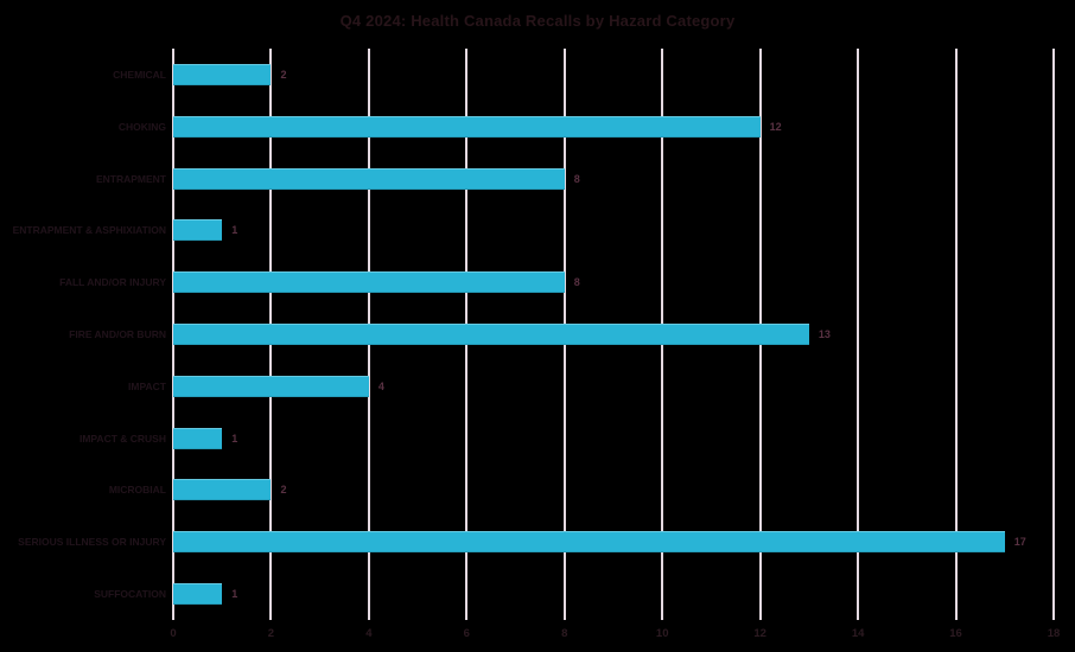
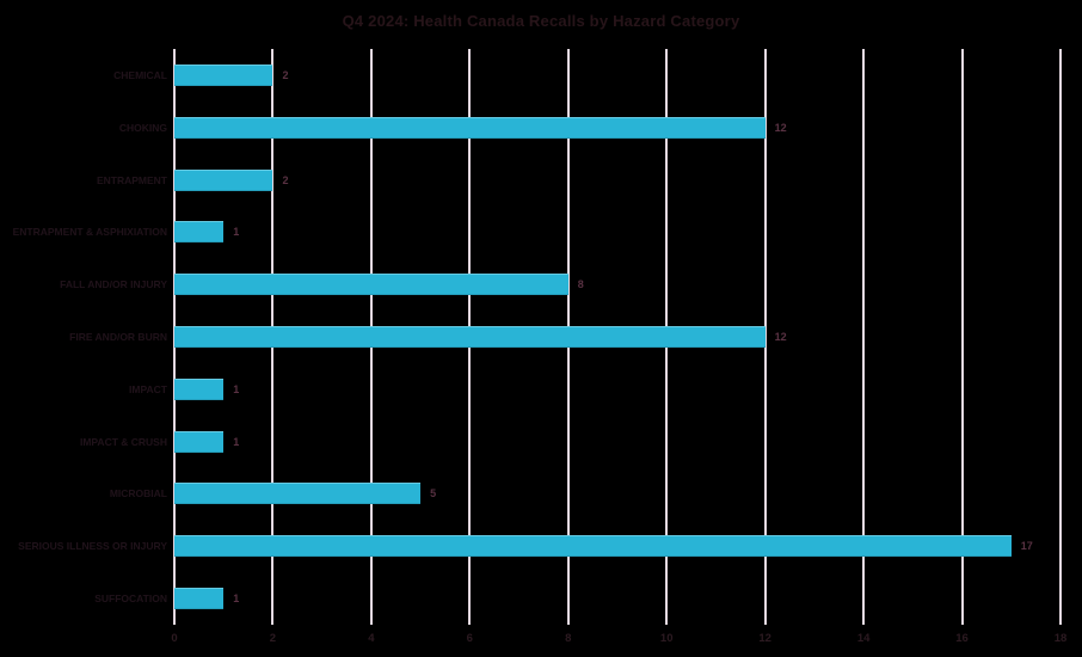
ENTRAPMENT: 8 -> 2
FIRE AND/OR BURN: 13 -> 12
IMPACT: 4 -> 1
MICROBIAL: 2 -> 5
